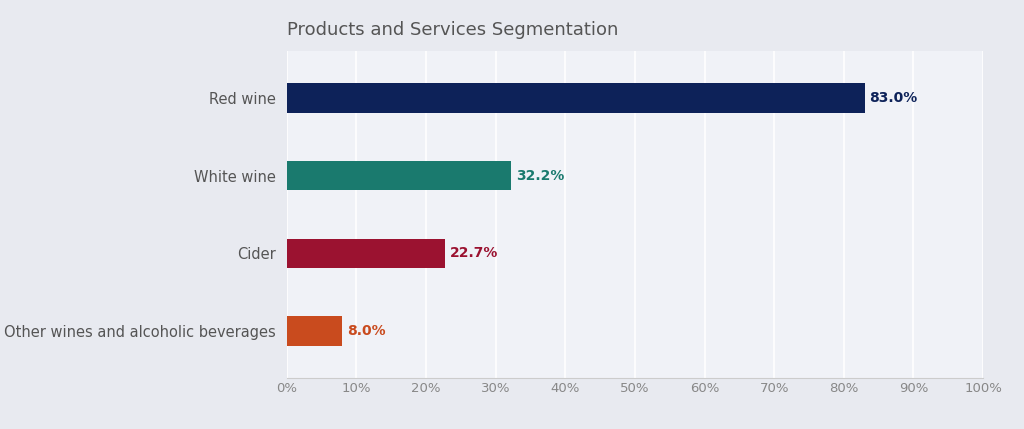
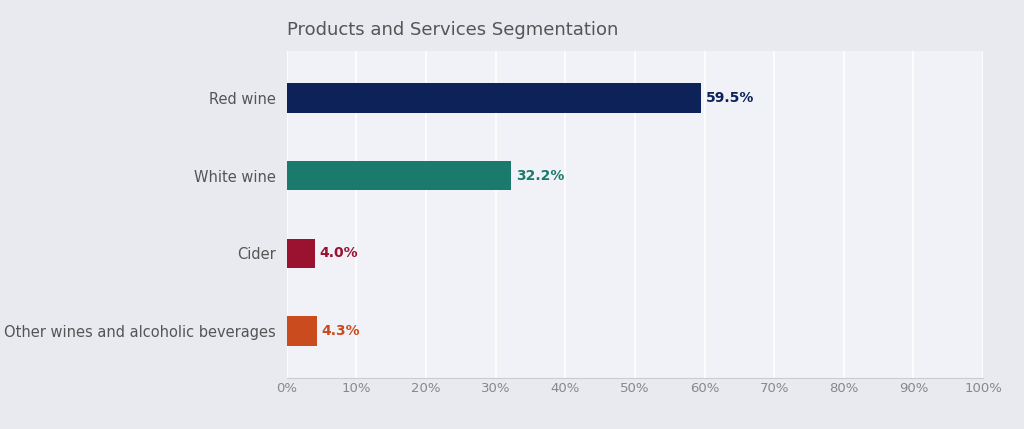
Red wine: 83.0% -> 59.5%
Cider: 22.7% -> 4.0%
Other wines and alcoholic beverages: 8.0% -> 4.3%
